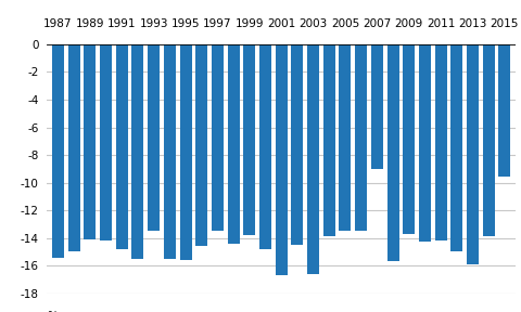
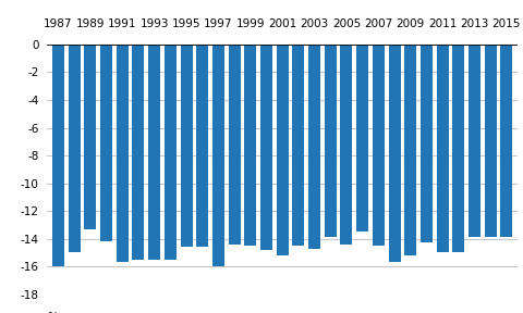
1987: -15.4 -> -16.0
1989: -14.1 -> -13.3
1991: -14.8 -> -15.7
1993: -13.5 -> -15.5
1995: -15.6 -> -14.6
1997: -13.5 -> -16.0
1999: -13.8 -> -14.5
2001: -16.7 -> -15.2
2003: -16.6 -> -14.7
2005: -13.5 -> -14.4
2007: -9.0 -> -14.5
2009: -13.7 -> -15.2
2011: -14.2 -> -15.0
2013: -15.9 -> -13.9
2015: -9.6 -> -13.9
